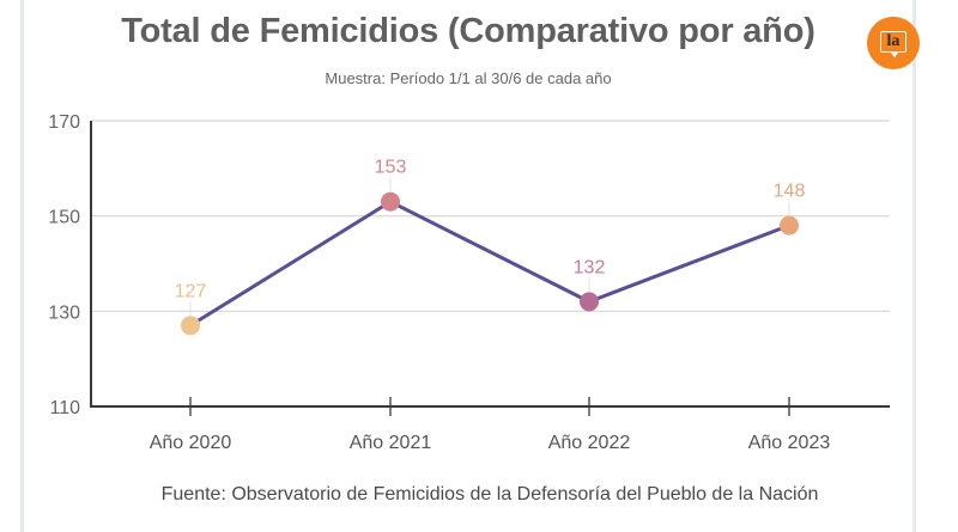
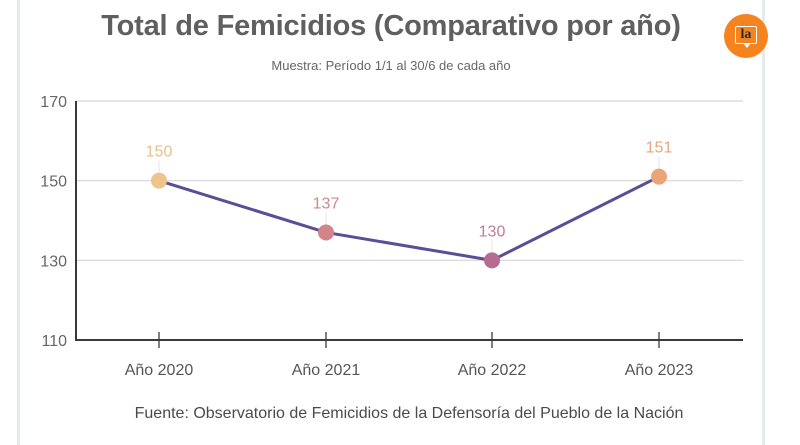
Año 2020: 127 -> 150
Año 2021: 153 -> 137
Año 2022: 132 -> 130
Año 2023: 148 -> 151
